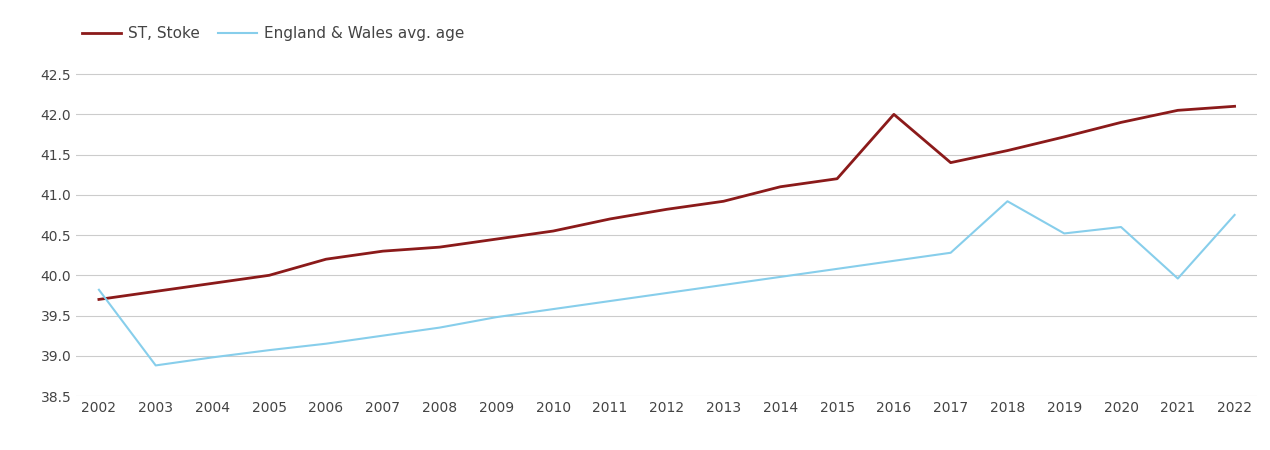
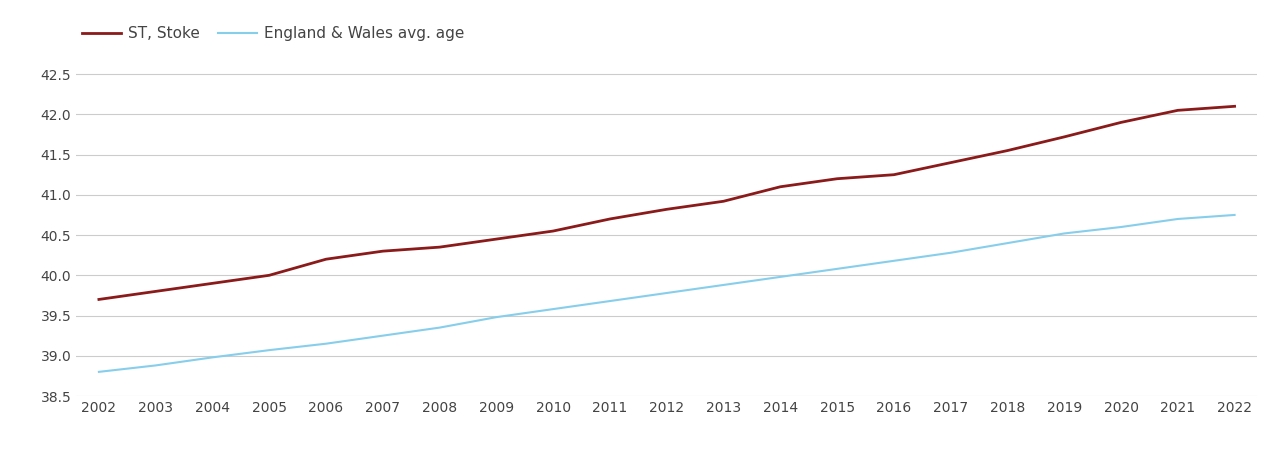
England & Wales avg. age/2002: 39.82 -> 38.80
ST, Stoke/2016: 42.00 -> 41.25
England & Wales avg. age/2018: 40.92 -> 40.40
England & Wales avg. age/2021: 39.96 -> 40.70
